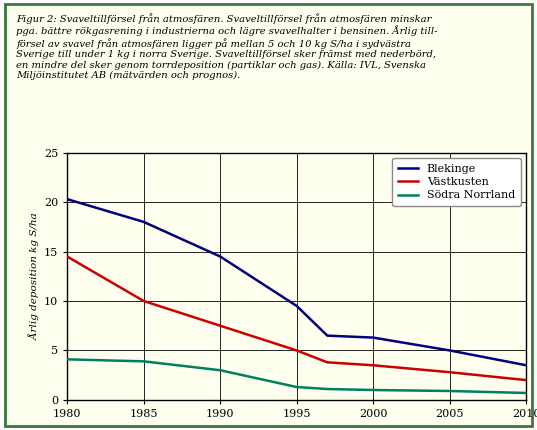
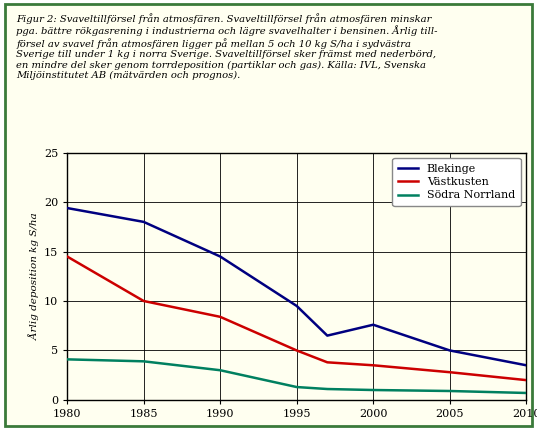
Blekinge/1980: 20.3 -> 19.4
Västkusten/1990: 7.5 -> 8.4
Blekinge/2000: 6.3 -> 7.6
